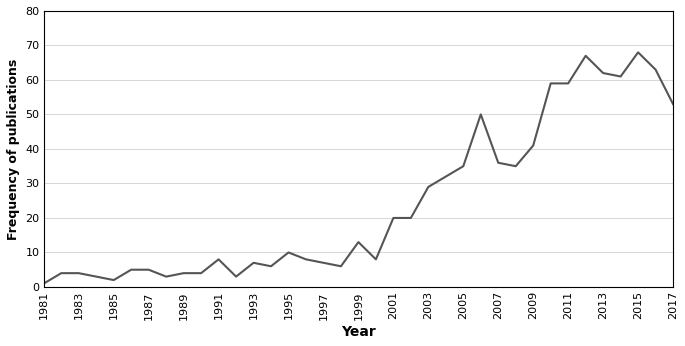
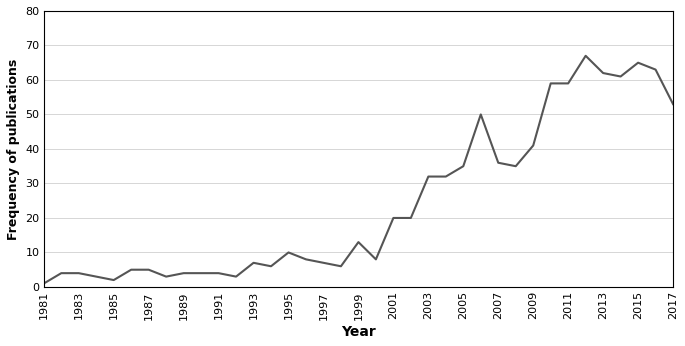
1991: 8 -> 4
2003: 29 -> 32
2015: 68 -> 65
